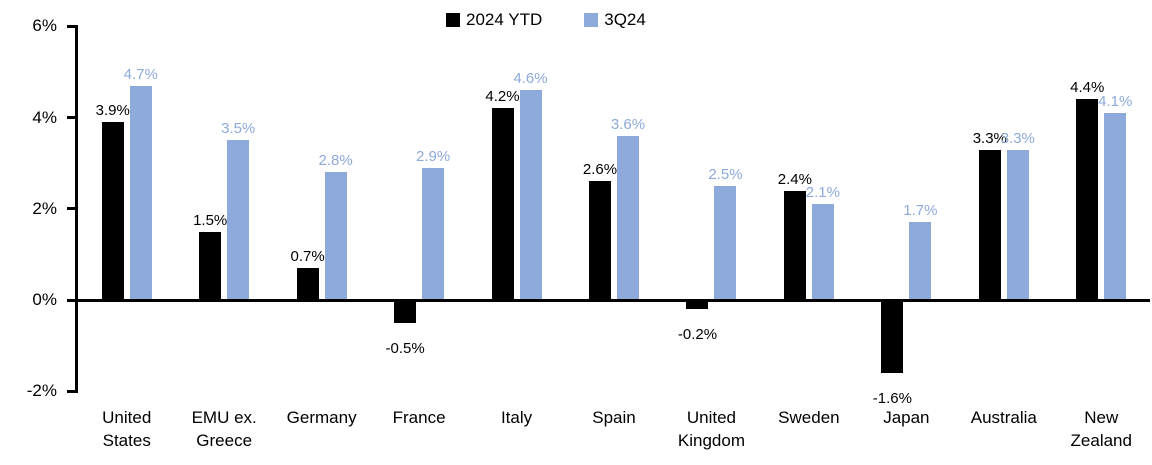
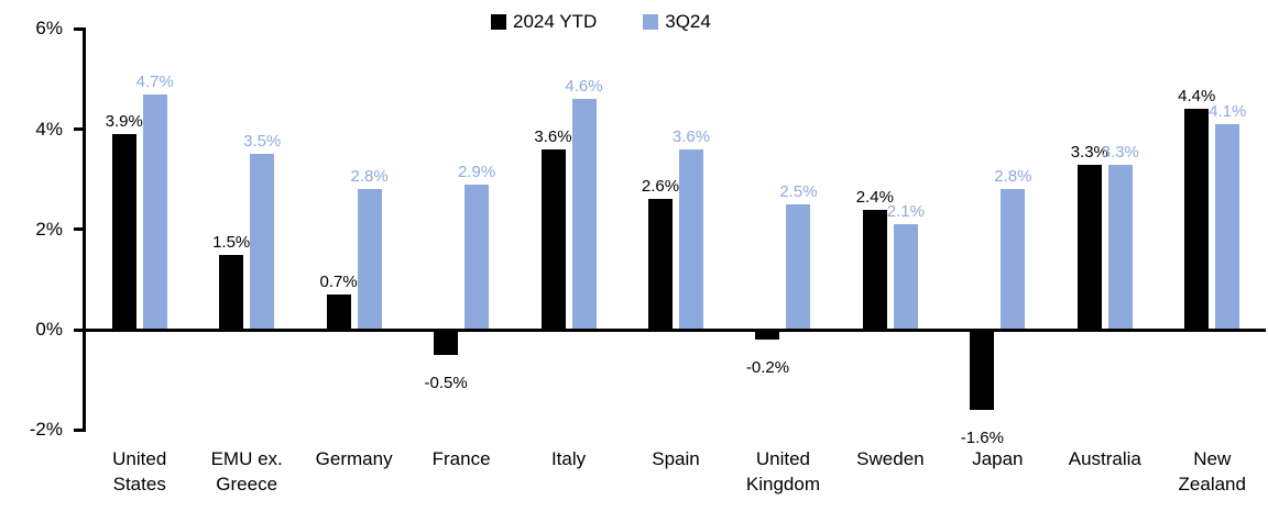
2024 YTD/Italy: 4.2% -> 3.6%
3Q24/Japan: 1.7% -> 2.8%
